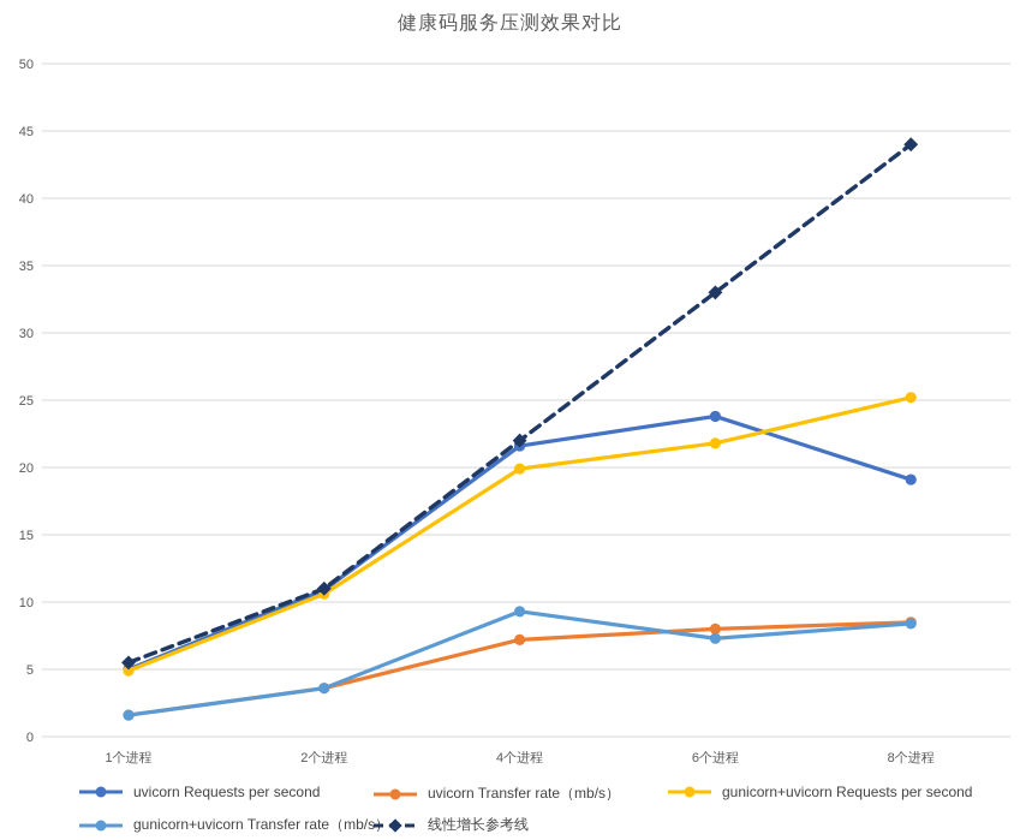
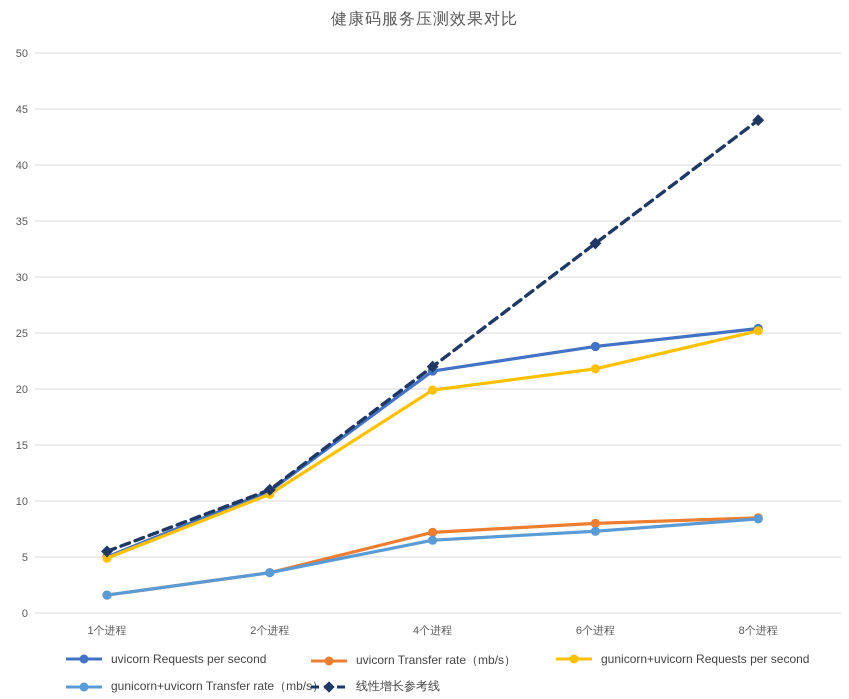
gunicorn+uvicorn Transfer rate（mb/s）/4个进程: 9.3 -> 6.5
uvicorn Requests per second/8个进程: 19.1 -> 25.4
